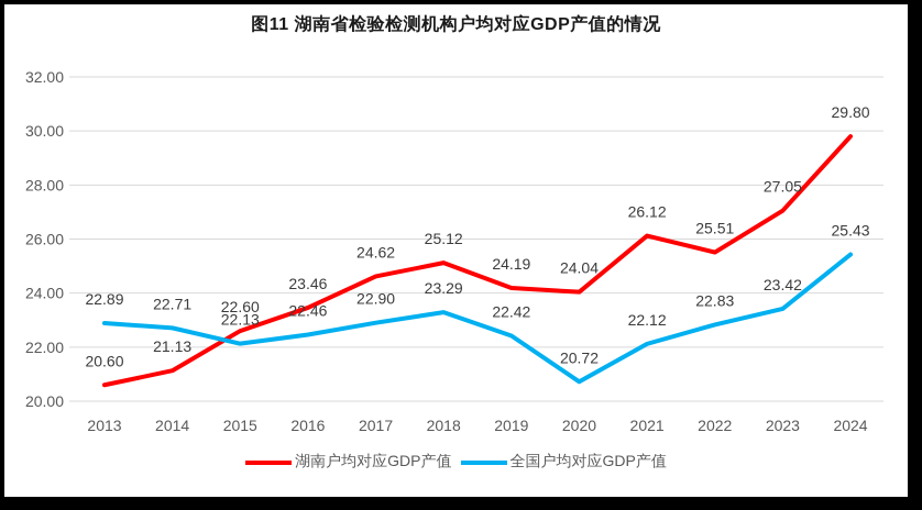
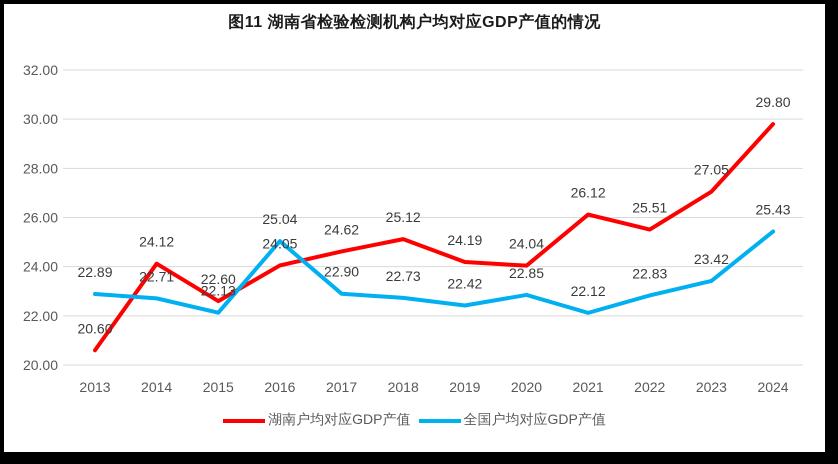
湖南户均对应GDP产值/2014: 21.13 -> 24.12
湖南户均对应GDP产值/2016: 23.46 -> 24.05
全国户均对应GDP产值/2016: 22.46 -> 25.04
全国户均对应GDP产值/2018: 23.29 -> 22.73
全国户均对应GDP产值/2020: 20.72 -> 22.85
